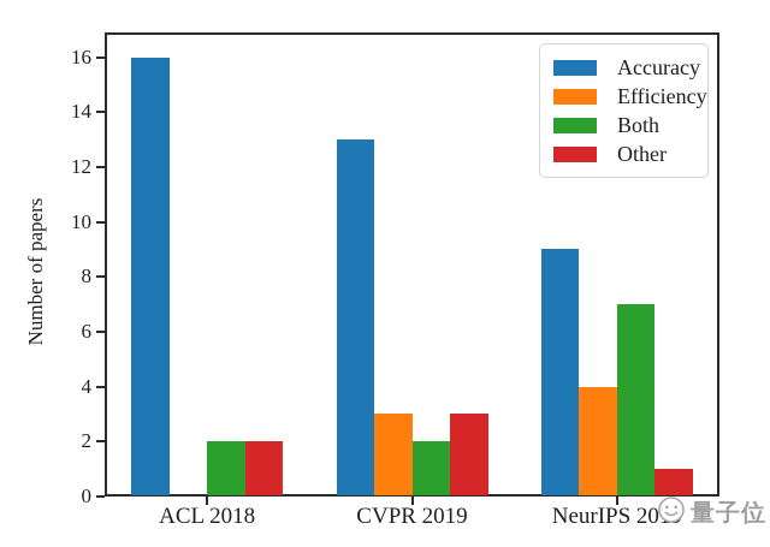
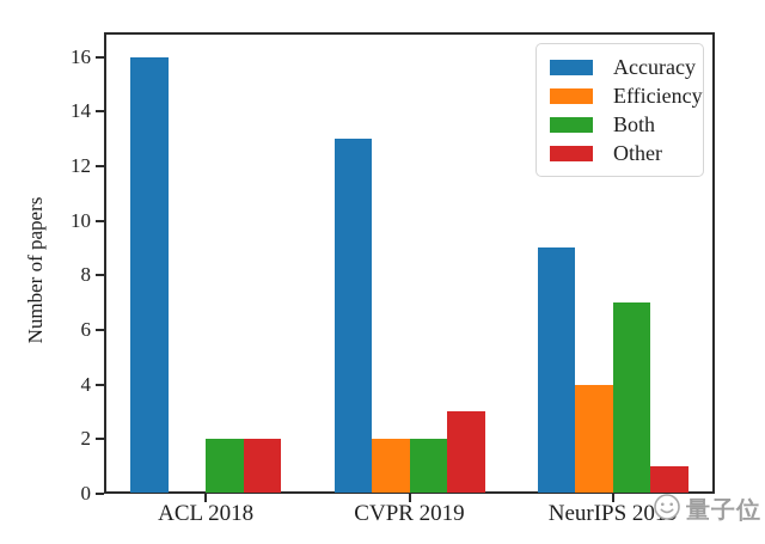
Efficiency/CVPR 2019: 3 -> 2
